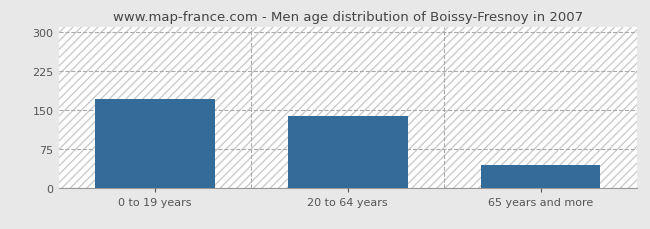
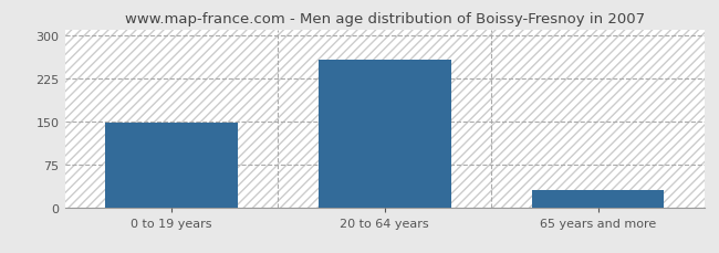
0 to 19 years: 170 -> 148
20 to 64 years: 138 -> 258
65 years and more: 44 -> 30
